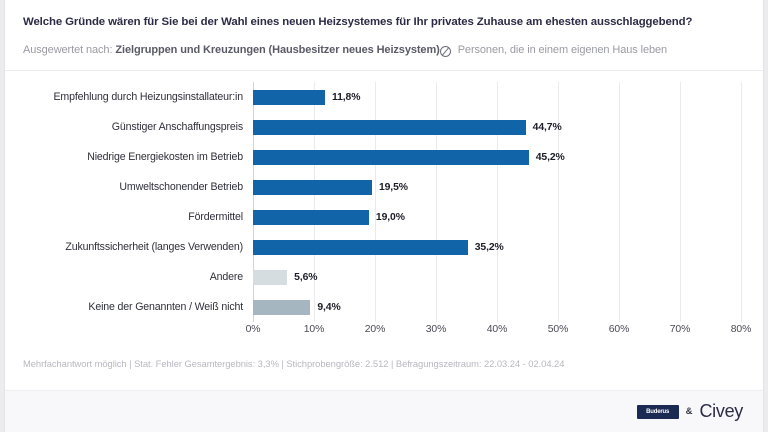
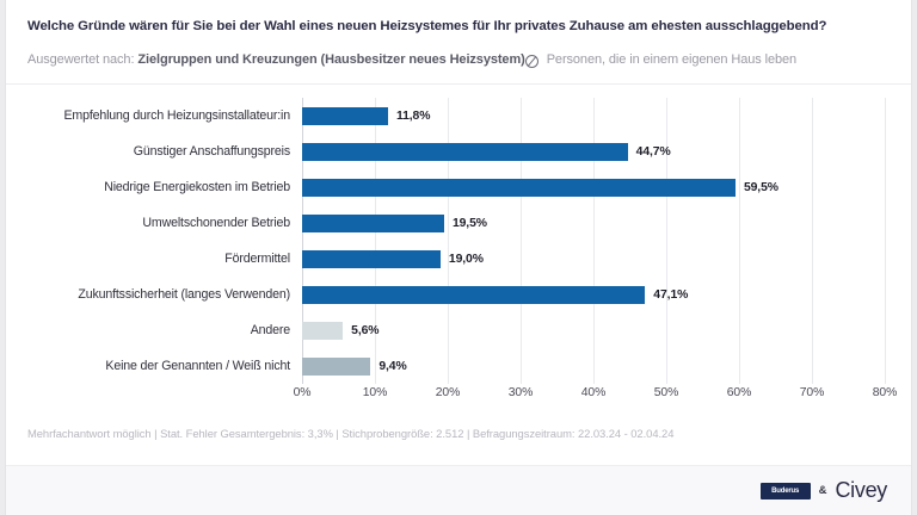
Niedrige Energiekosten im Betrieb: 45,2% -> 59,5%
Zukunftssicherheit (langes Verwenden): 35,2% -> 47,1%
